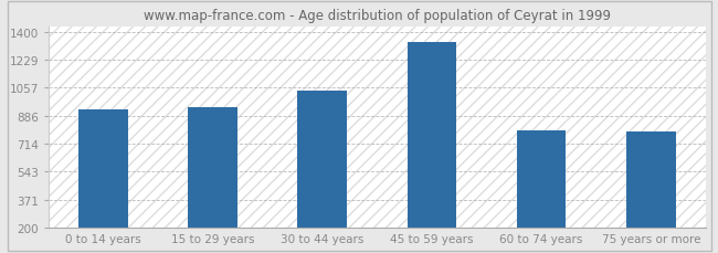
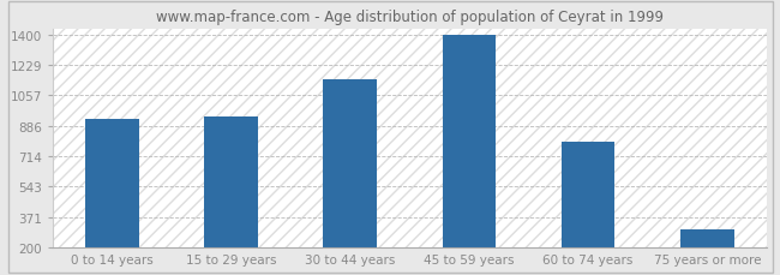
30 to 44 years: 1040 -> 1150
45 to 59 years: 1340 -> 1400
75 years or more: 790 -> 300
